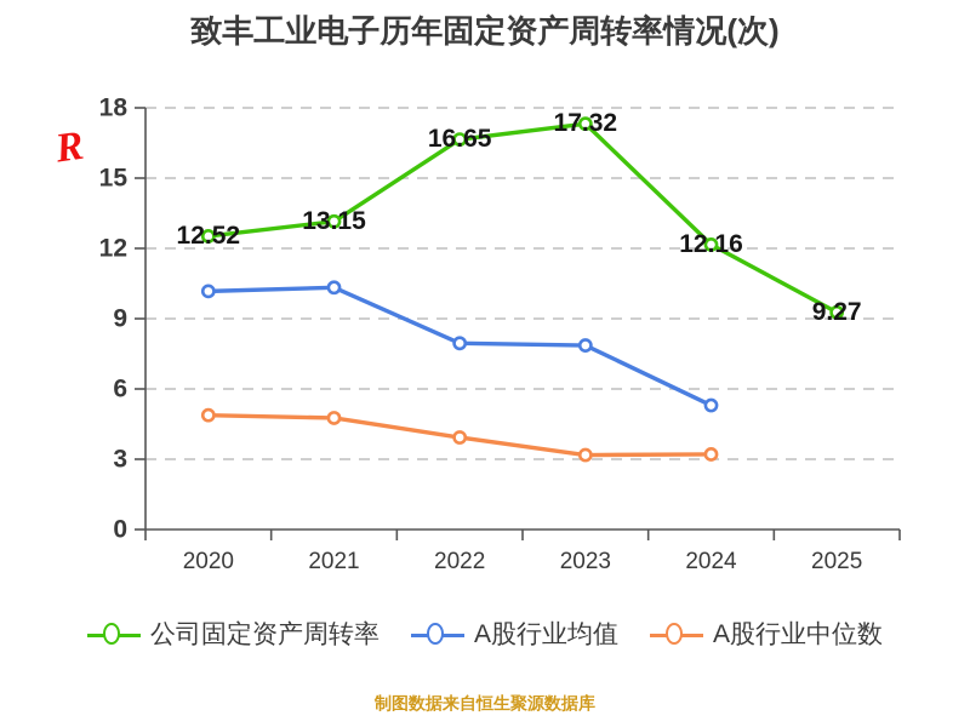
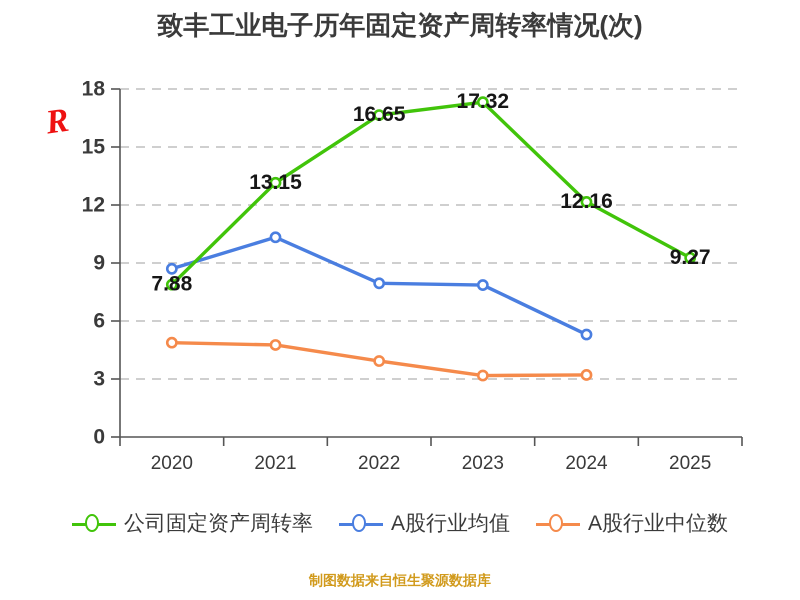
公司固定资产周转率/2020: 12.52 -> 7.88
A股行业均值/2020: 10.2 -> 8.7
